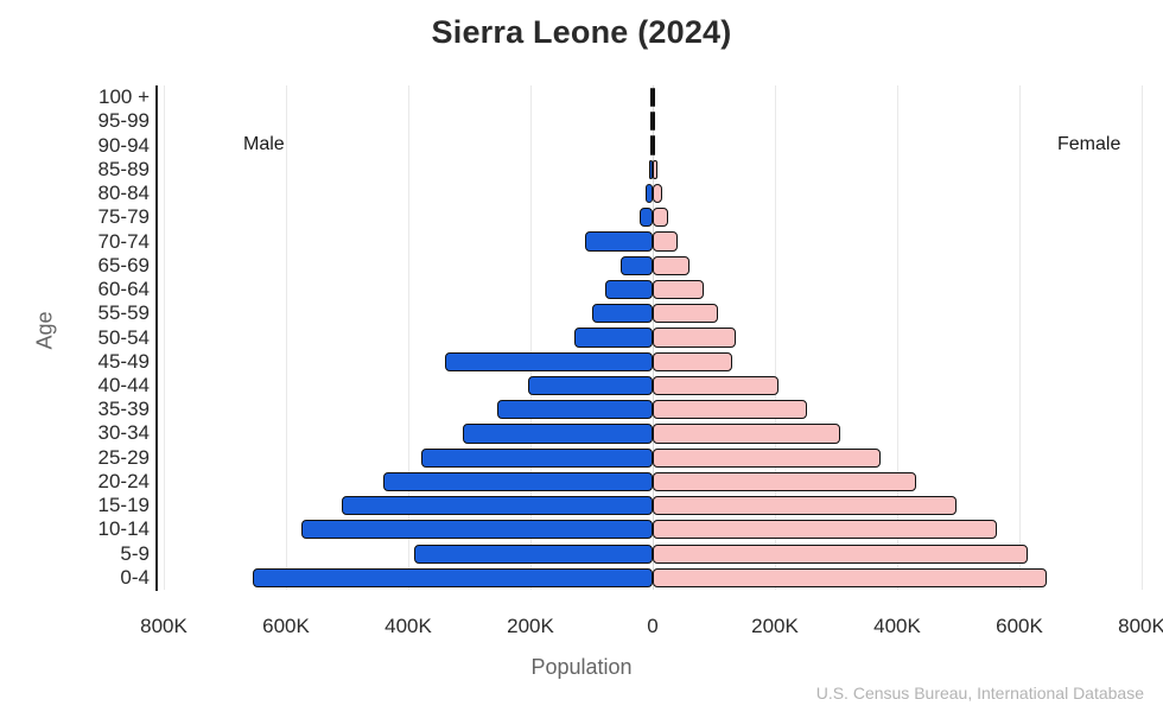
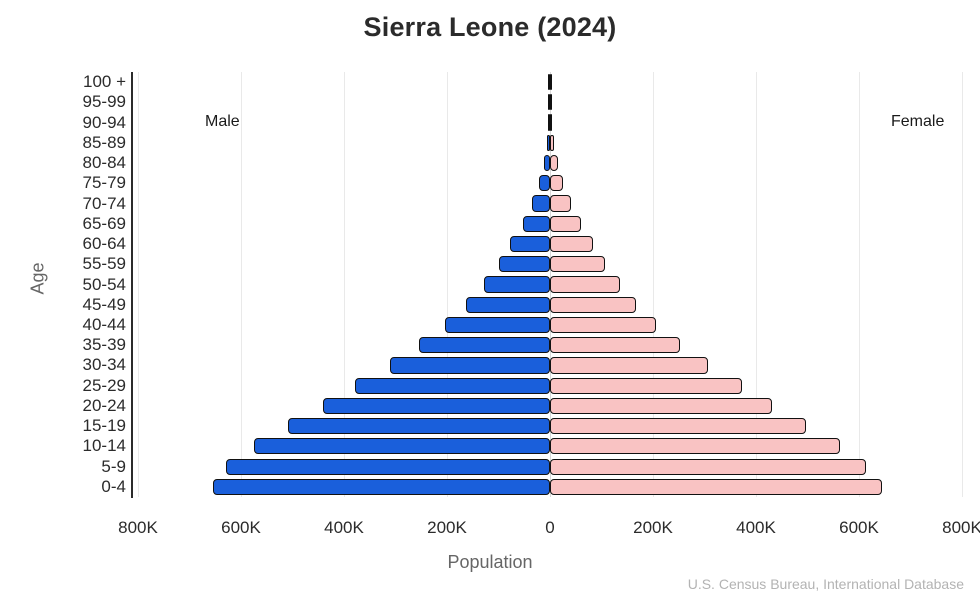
Male/5-9: 390K -> 630K
Male/45-49: 340K -> 160K
Female/45-49: 130K -> 170K
Male/70-74: 110K -> 40K
